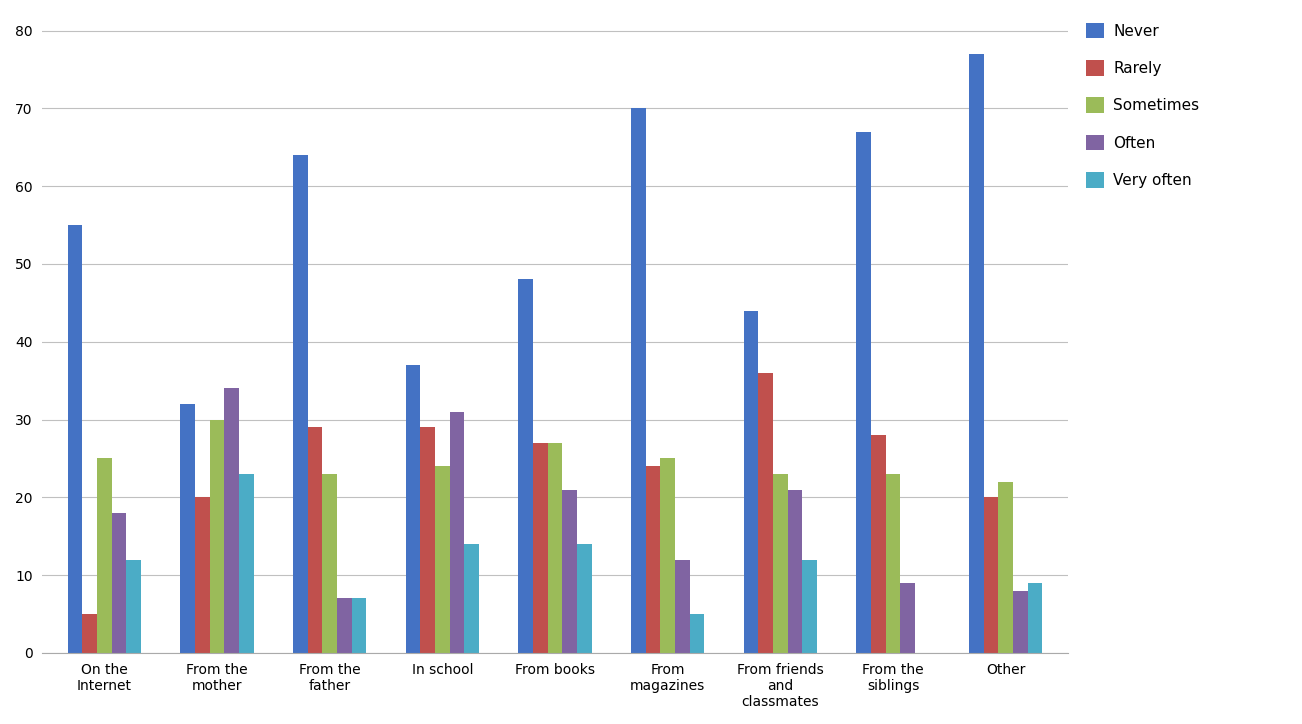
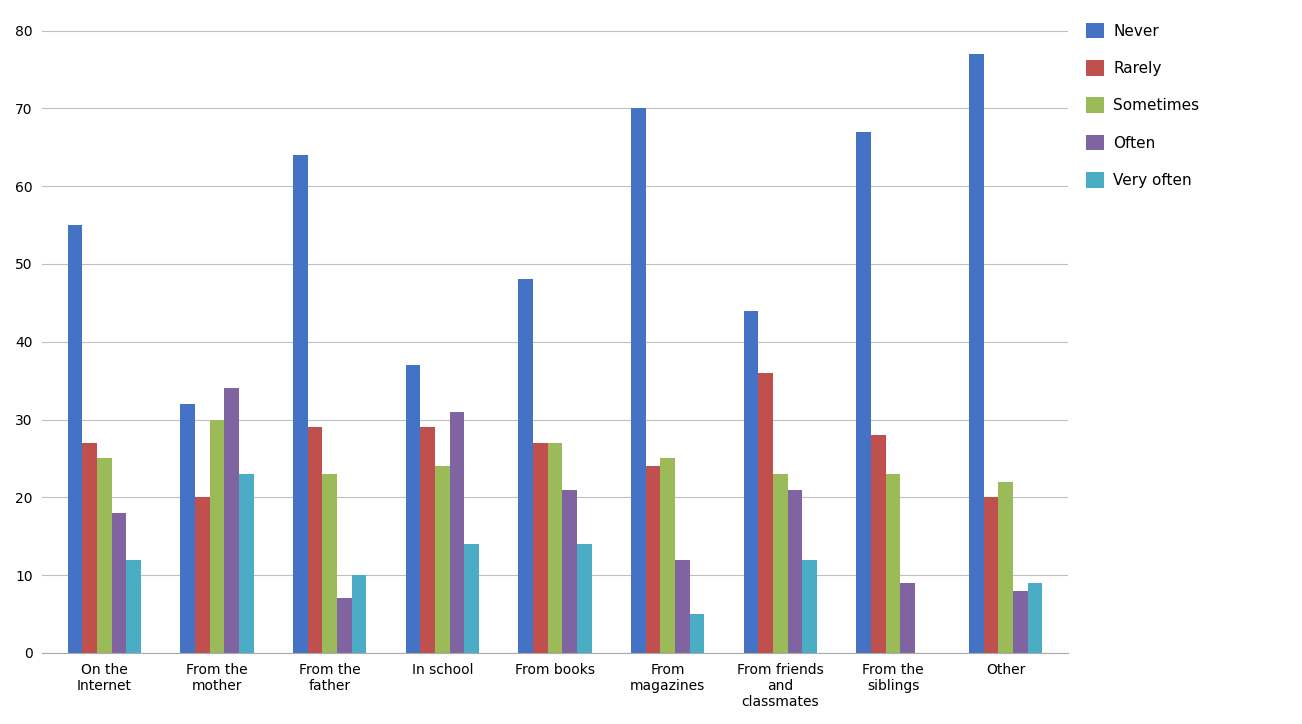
Rarely/On the Internet: 5 -> 27
Very often/From the father: 7 -> 10
